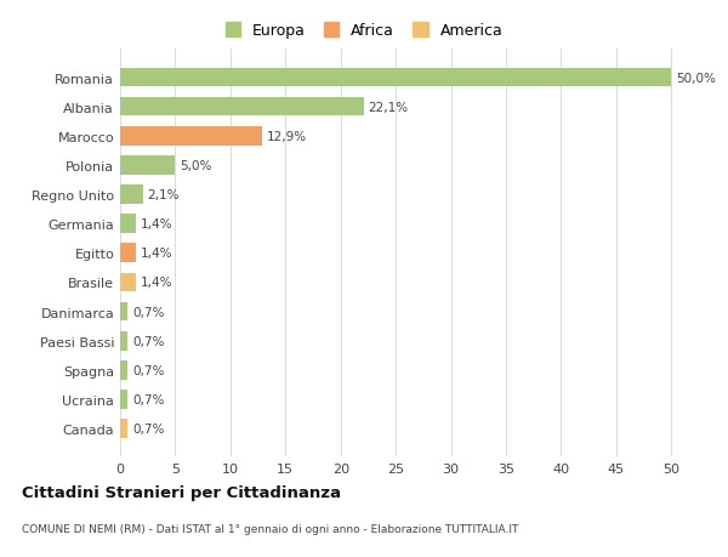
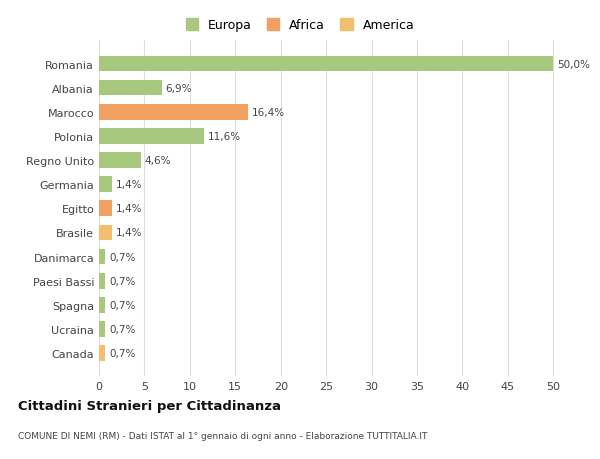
Albania: 22,1% -> 6,9%
Marocco: 12,9% -> 16,4%
Polonia: 5,0% -> 11,6%
Regno Unito: 2,1% -> 4,6%
